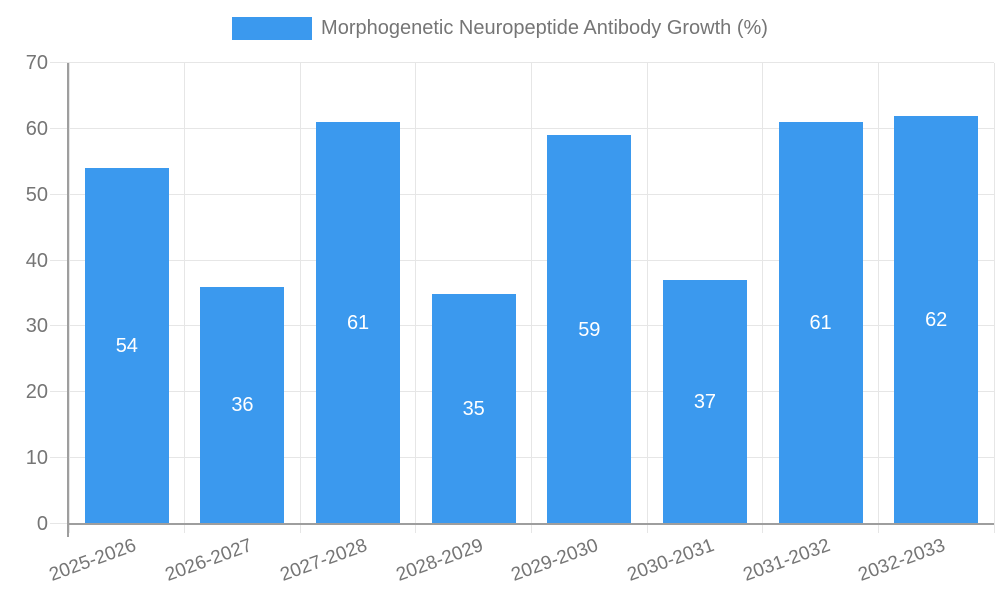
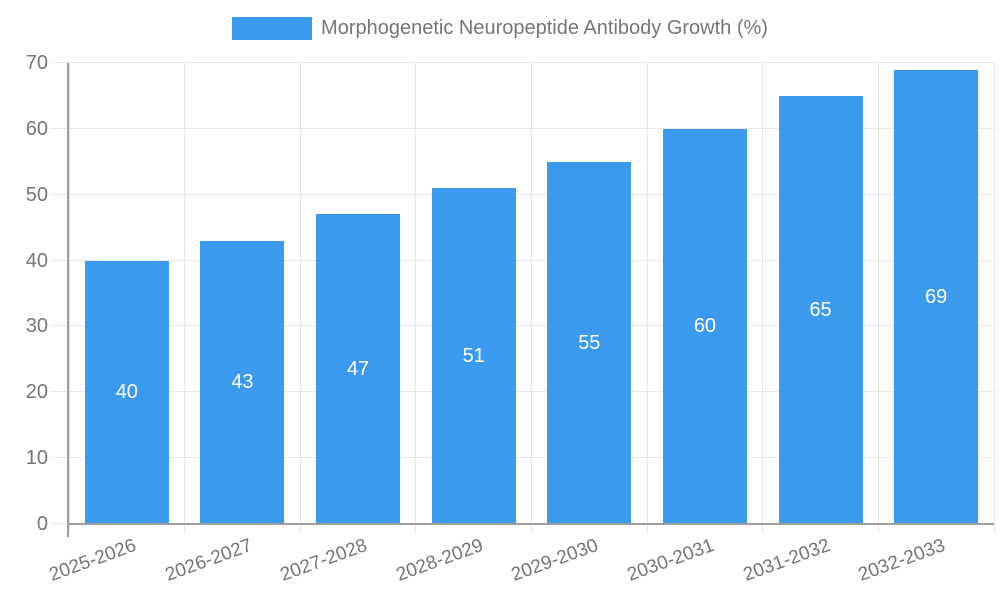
2025-2026: 54 -> 40
2026-2027: 36 -> 43
2027-2028: 61 -> 47
2028-2029: 35 -> 51
2029-2030: 59 -> 55
2030-2031: 37 -> 60
2031-2032: 61 -> 65
2032-2033: 62 -> 69
